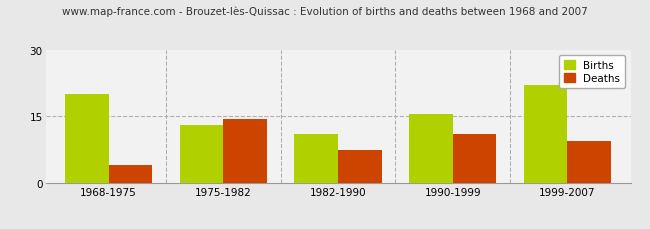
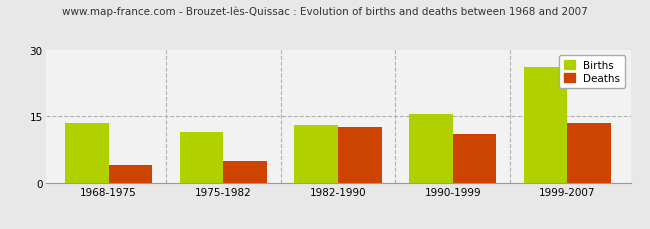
Births/1968-1975: 20.0 -> 13.5
Births/1975-1982: 13.0 -> 11.5
Deaths/1975-1982: 14.5 -> 5.0
Births/1982-1990: 11.0 -> 13.0
Deaths/1982-1990: 7.5 -> 12.5
Births/1999-2007: 22.0 -> 26.0
Deaths/1999-2007: 9.5 -> 13.5
